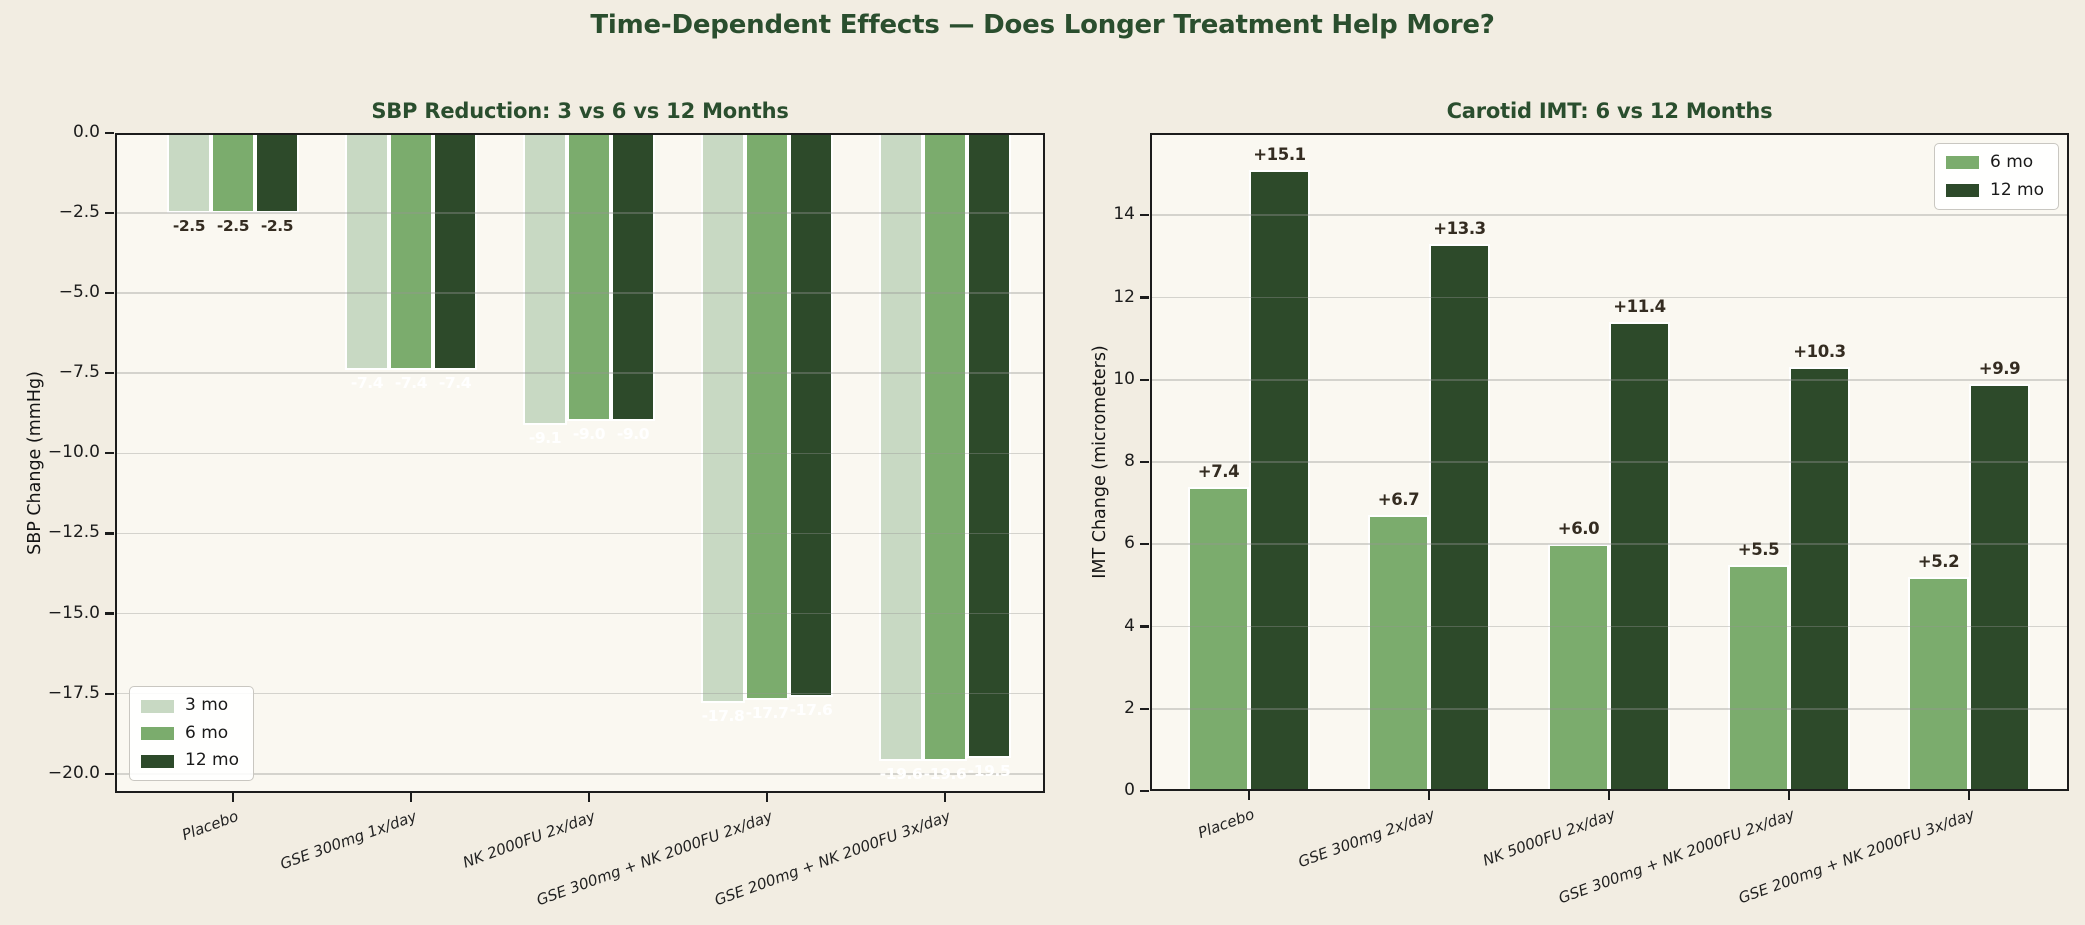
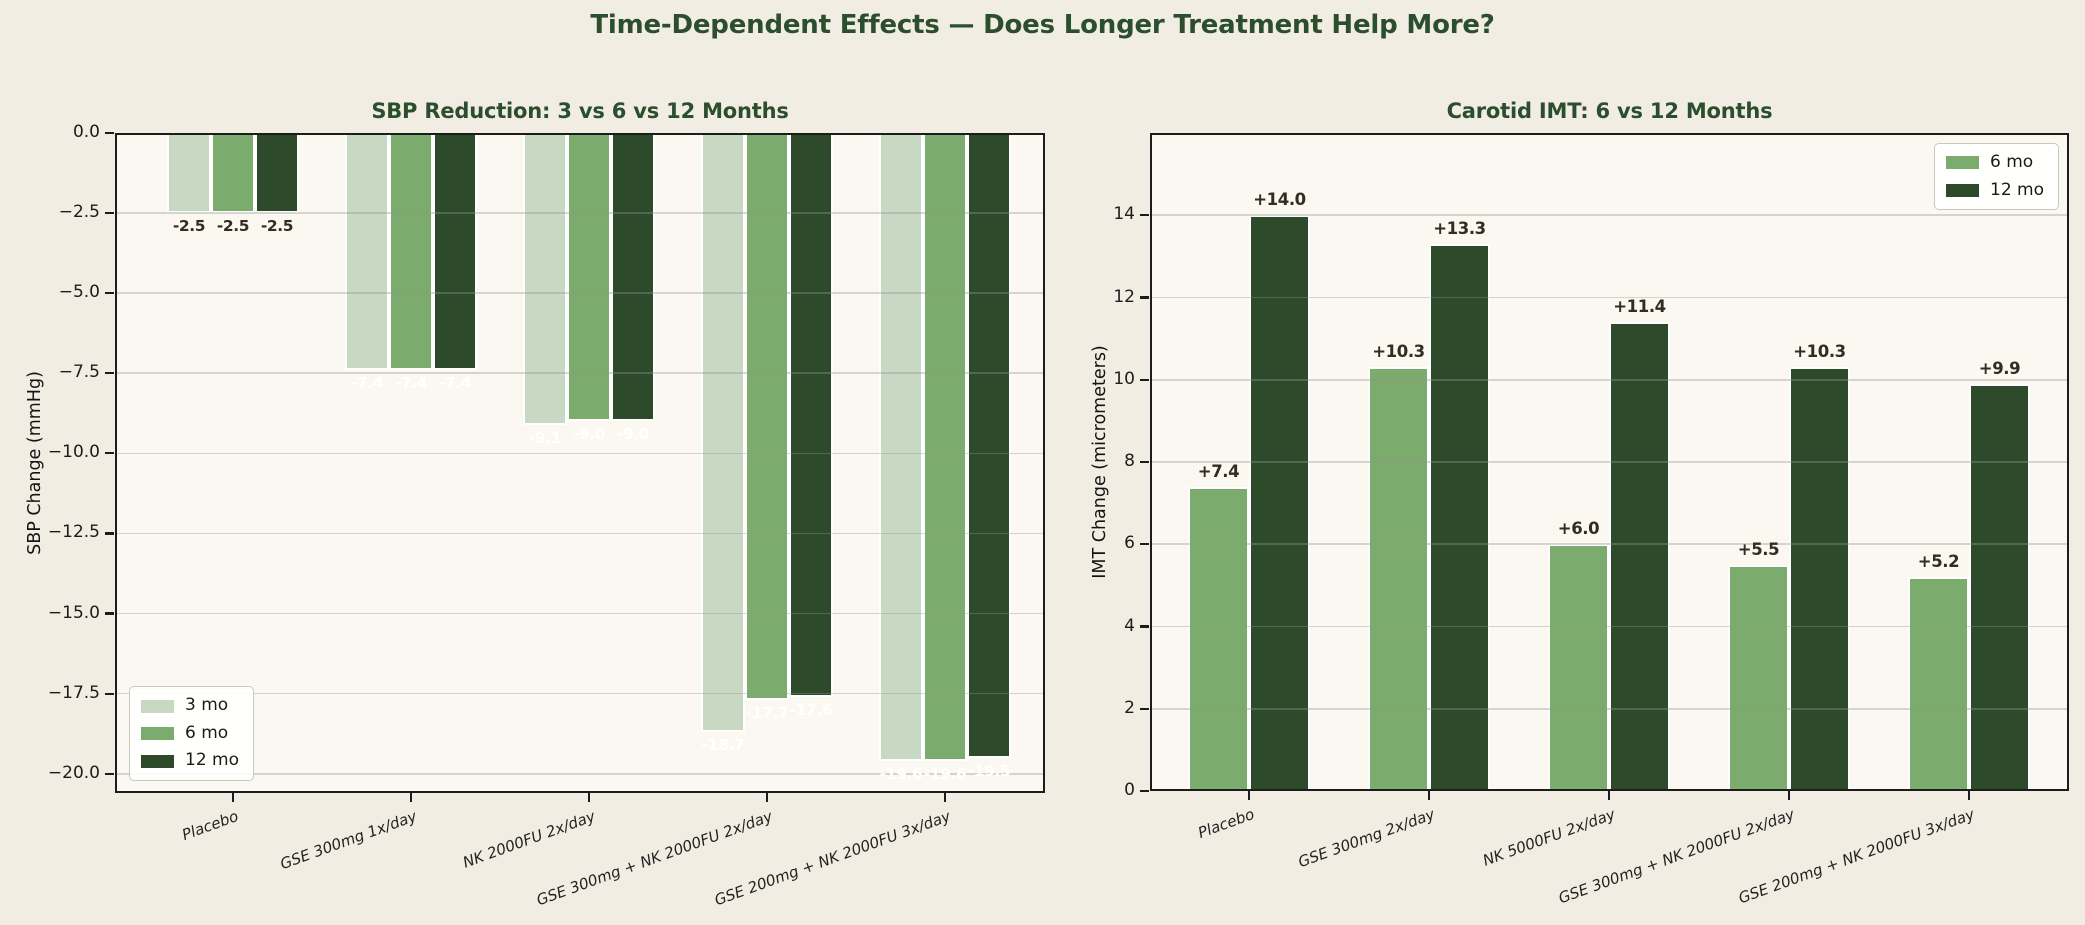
SBP Reduction: 3 vs 6 vs 12 Months/3 mo/GSE 300mg + NK 2000FU 2x/day: -17.8 -> -18.7
Carotid IMT: 6 vs 12 Months/12 mo/Placebo: +15.1 -> +14.0
Carotid IMT: 6 vs 12 Months/6 mo/GSE 300mg 2x/day: +6.7 -> +10.3
